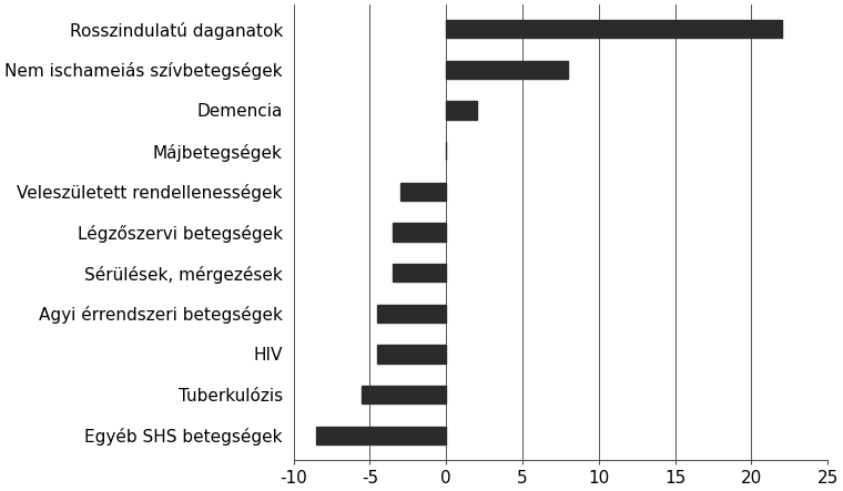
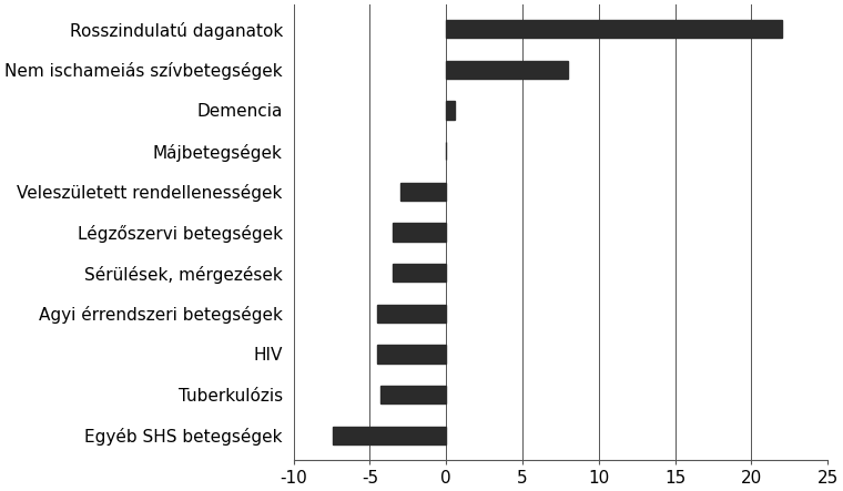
Demencia: 2.0 -> 0.6
Tuberkulózis: -5.5 -> -4.3
Egyéb SHS betegségek: -8.5 -> -7.4
